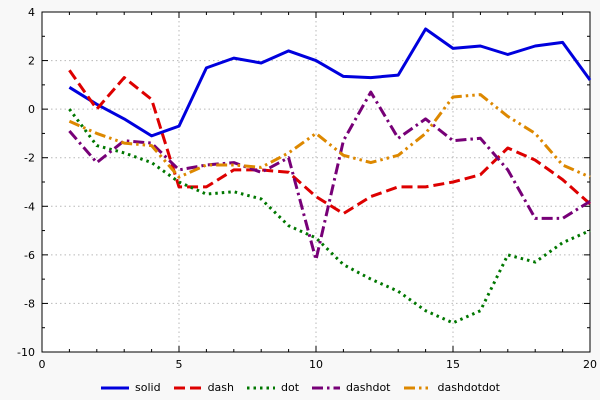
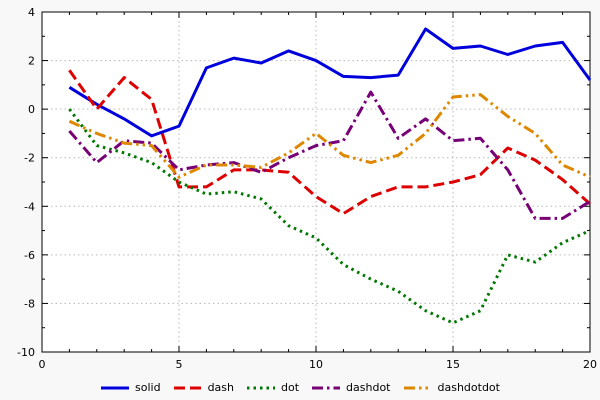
dashdot/10: -6.2 -> -1.5
